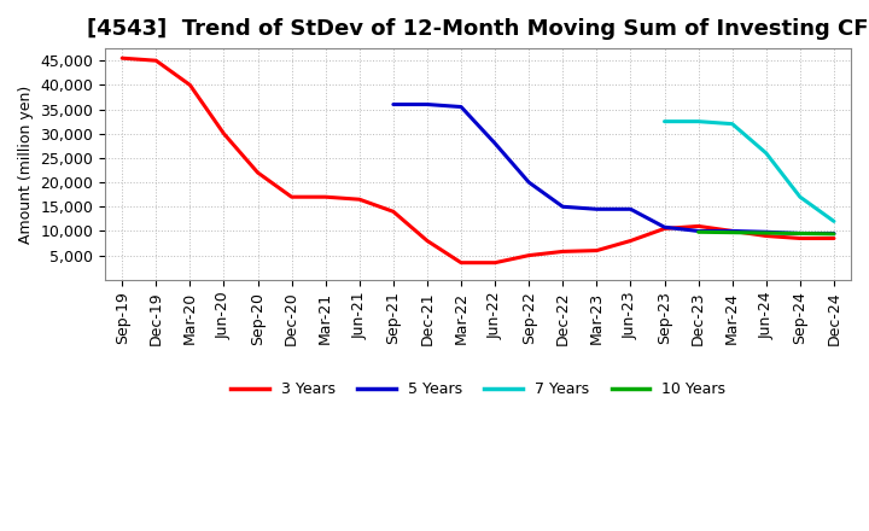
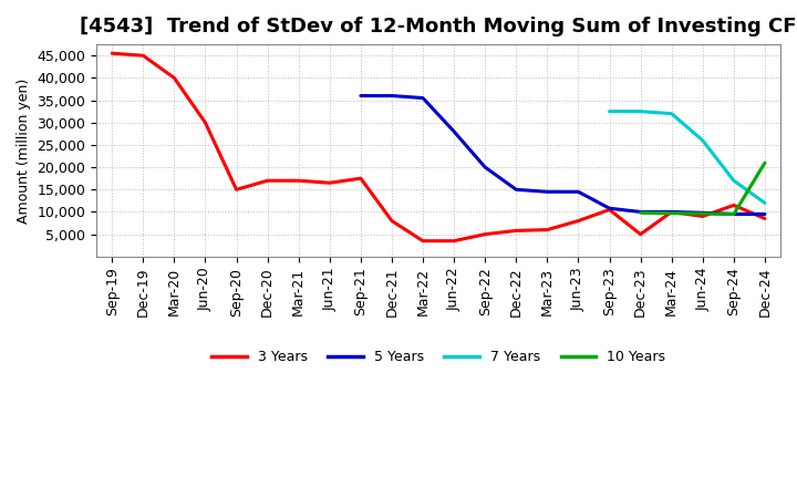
3 Years/Sep-20: 22,000 -> 15,000
3 Years/Sep-21: 14,000 -> 17,500
3 Years/Dec-23: 11,000 -> 5,000
3 Years/Sep-24: 8,500 -> 11,500
10 Years/Dec-24: 9,400 -> 21,000
